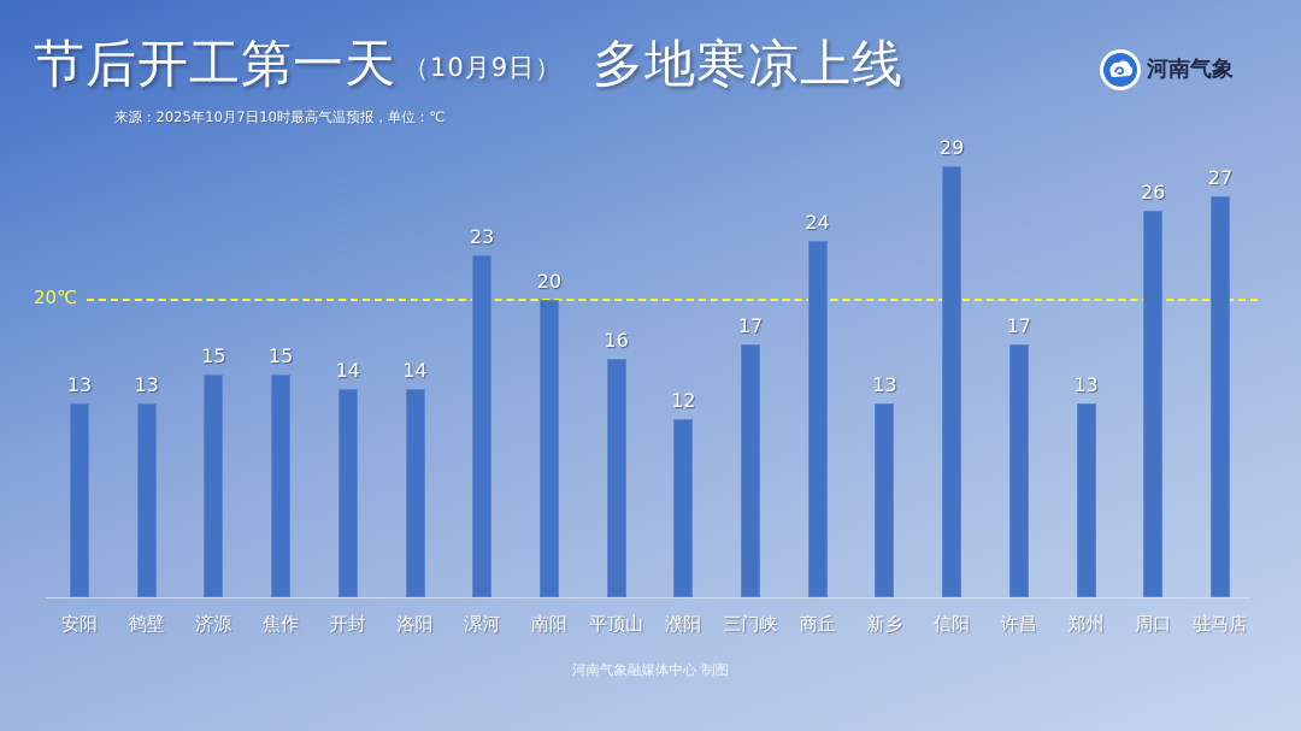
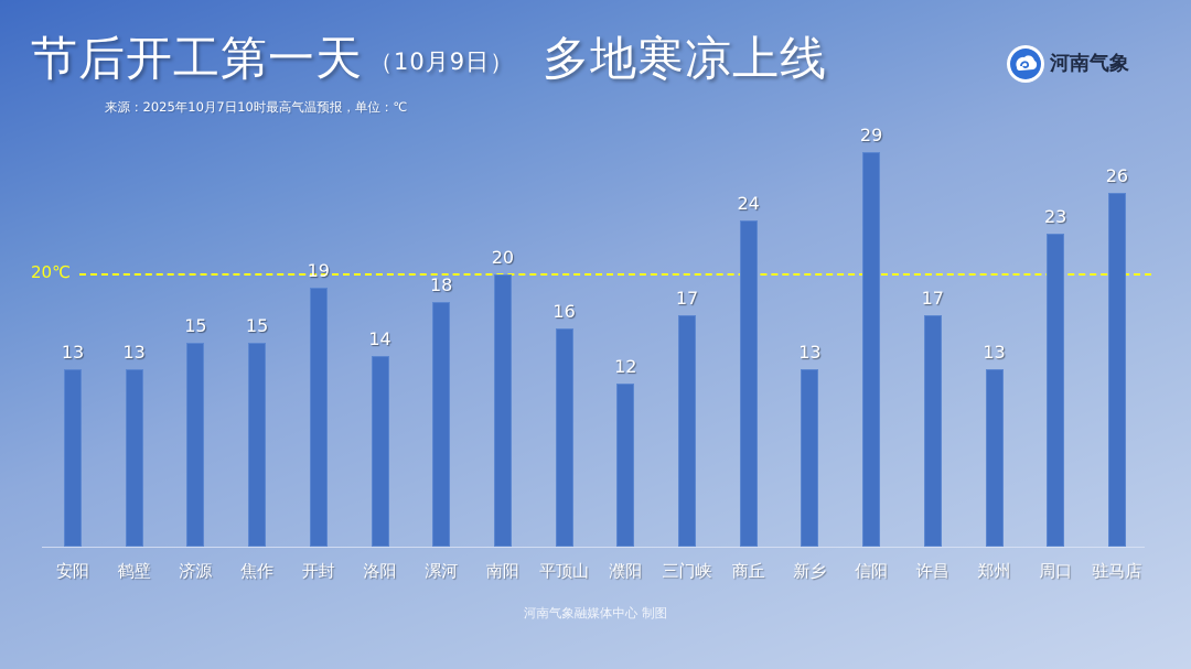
开封: 14 -> 19
漯河: 23 -> 18
周口: 26 -> 23
驻马店: 27 -> 26
